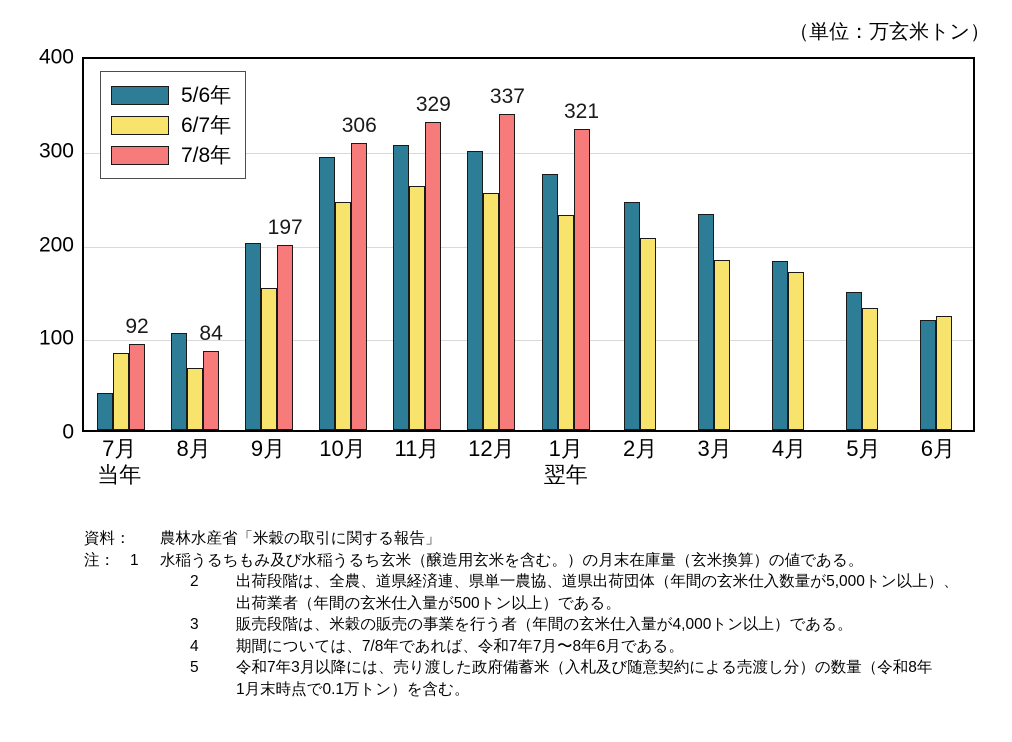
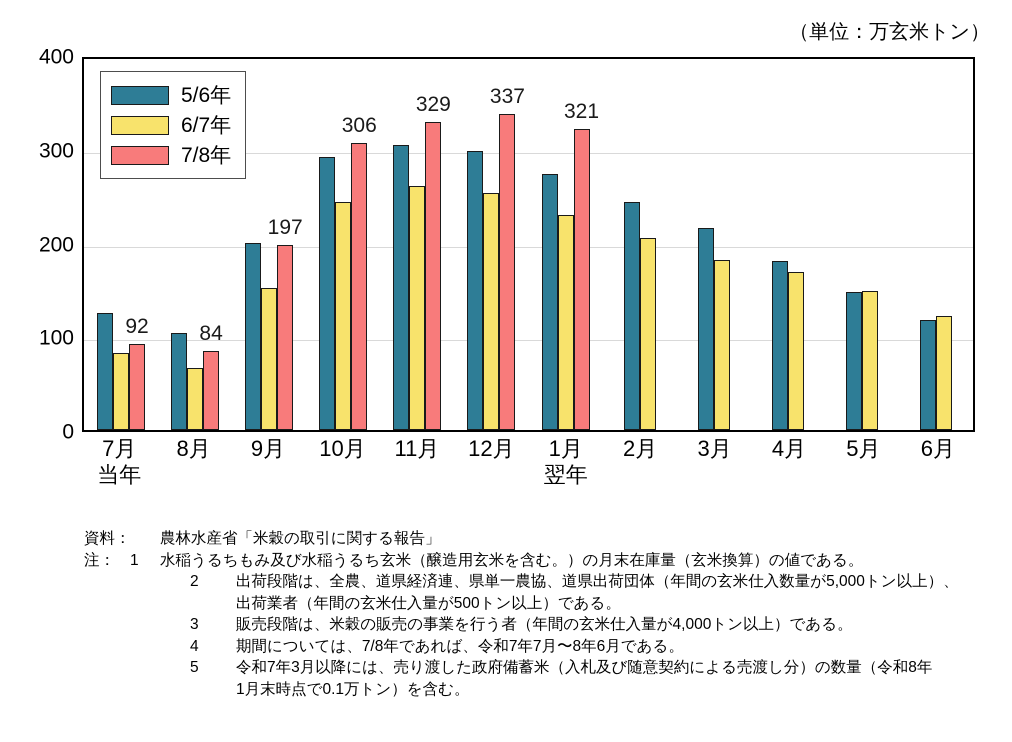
5/6年/7月: 40 -> 120
5/6年/3月: 230 -> 220
6/7年/5月: 130 -> 150
